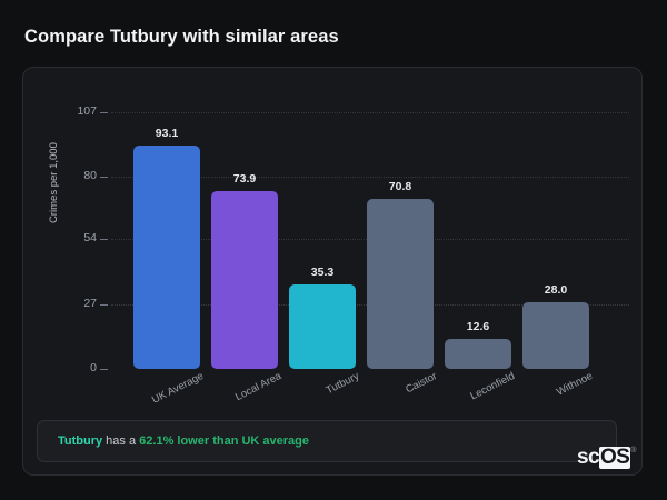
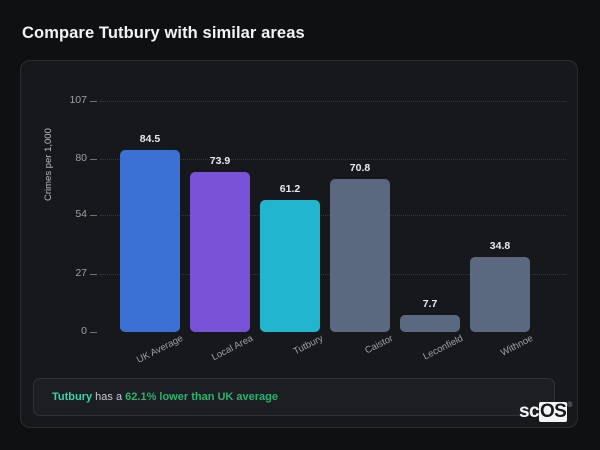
UK Average: 93.1 -> 84.5
Tutbury: 35.3 -> 61.2
Leconfield: 12.6 -> 7.7
Withnoe: 28.0 -> 34.8
